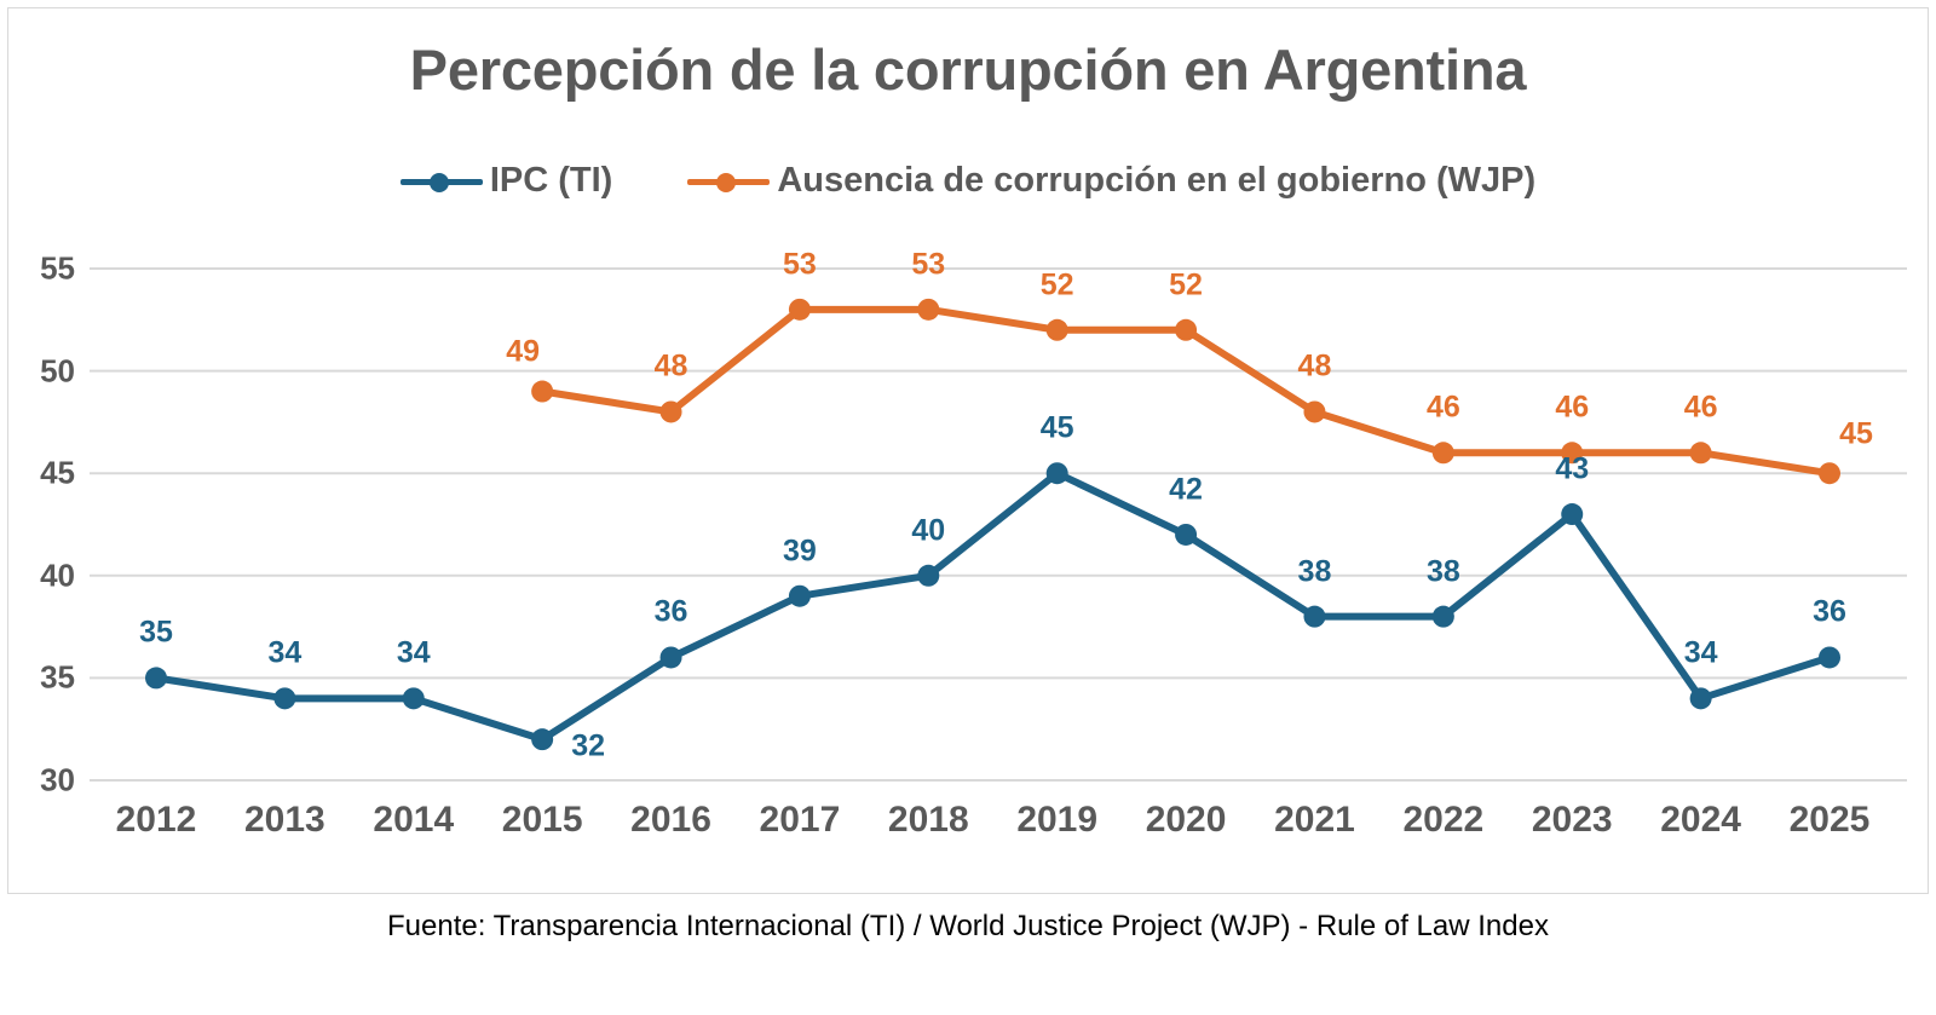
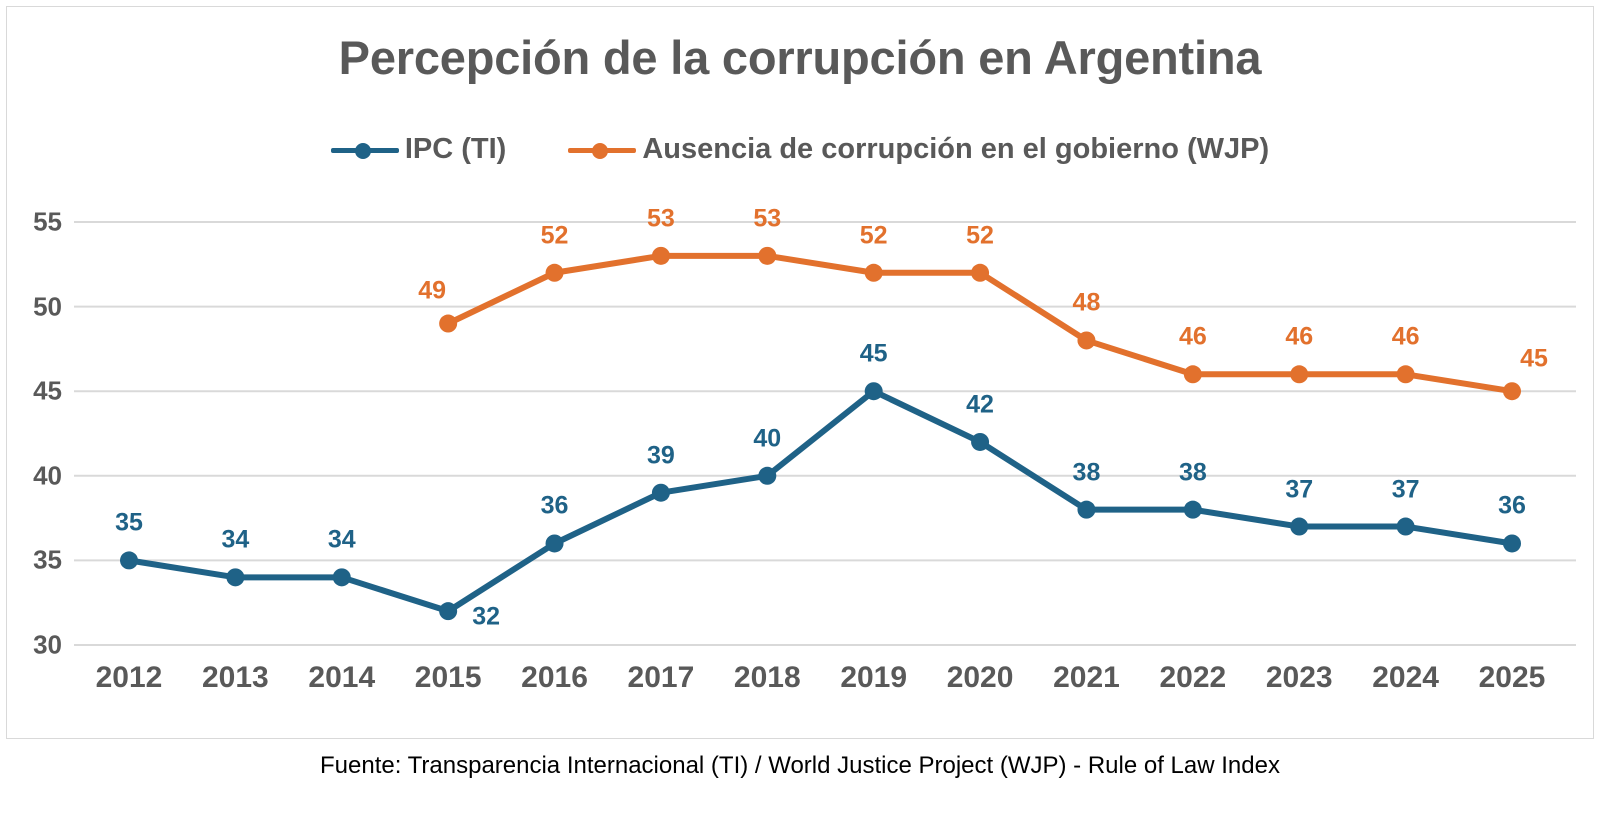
Ausencia de corrupción en el gobierno (WJP)/2016: 48 -> 52
IPC (TI)/2023: 43 -> 37
IPC (TI)/2024: 34 -> 37
